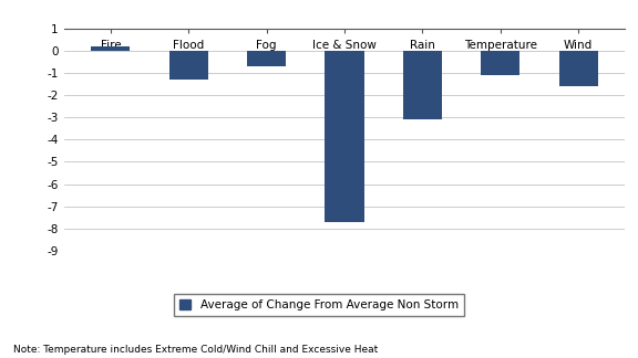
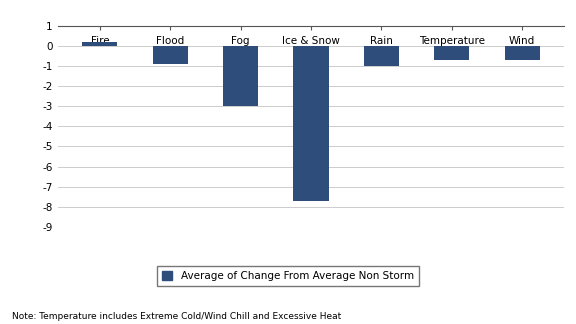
Flood: -1.3 -> -0.9
Fog: -0.7 -> -3.0
Rain: -3.1 -> -1.0
Temperature: -1.1 -> -0.7
Wind: -1.6 -> -0.7
